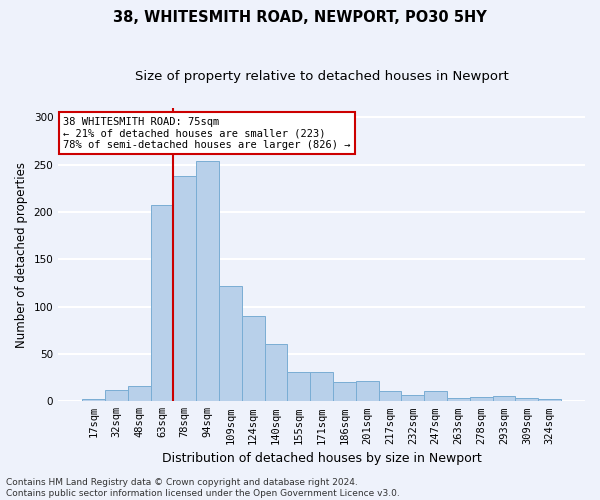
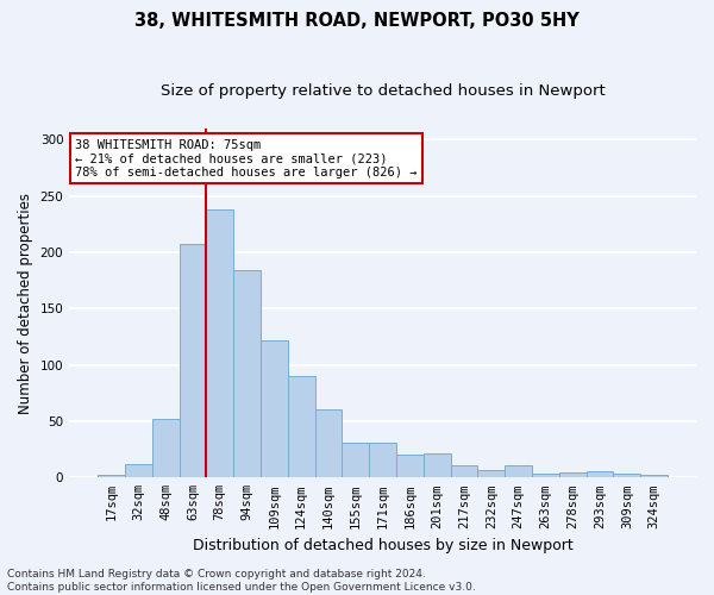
48sqm: 16 -> 52
94sqm: 254 -> 184
